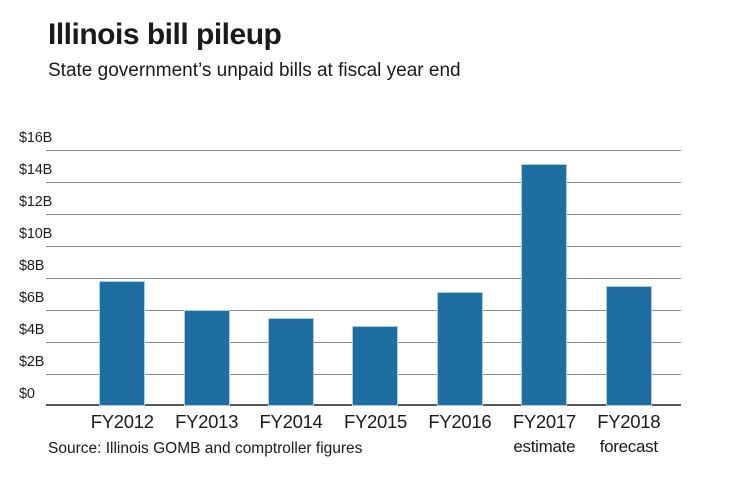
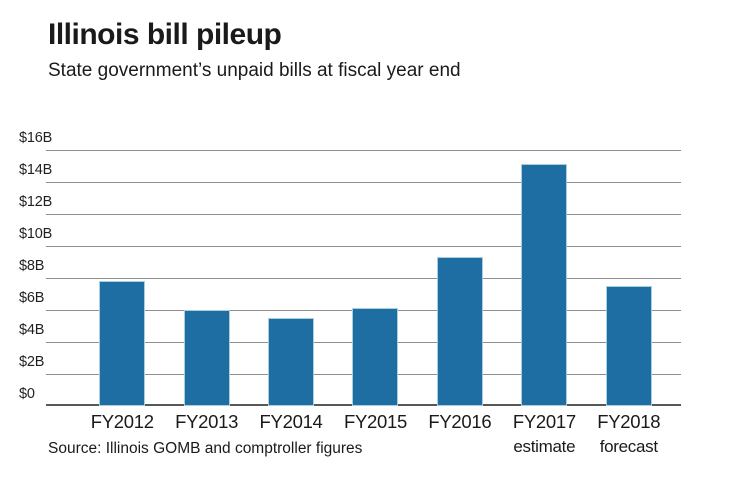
FY2015: $5.0B -> $6.1B
FY2016: $7.1B -> $9.3B
